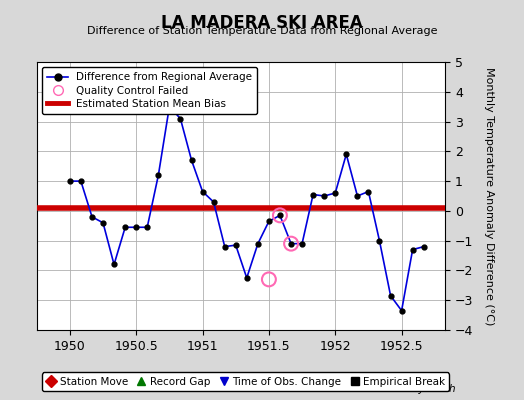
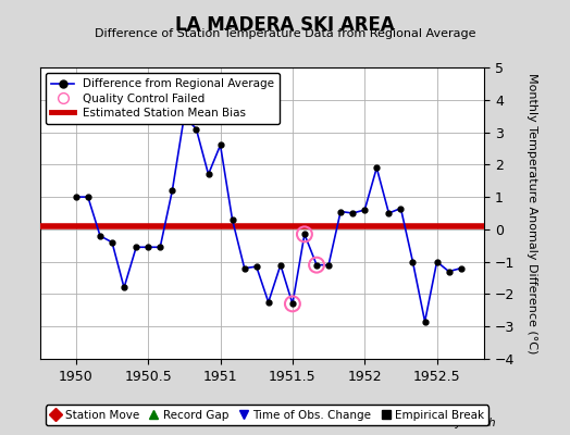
Difference from Regional Average/1951: 0.65 -> 2.60
Difference from Regional Average/1951.5: -0.35 -> -2.30
Difference from Regional Average/1952.5: -3.35 -> -1.00
